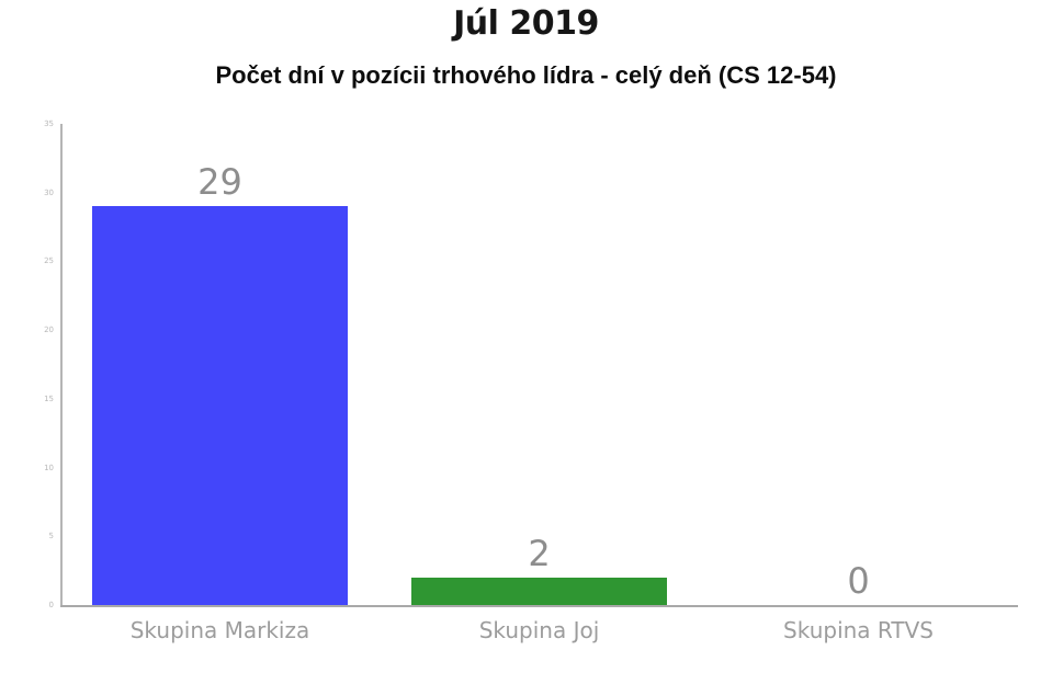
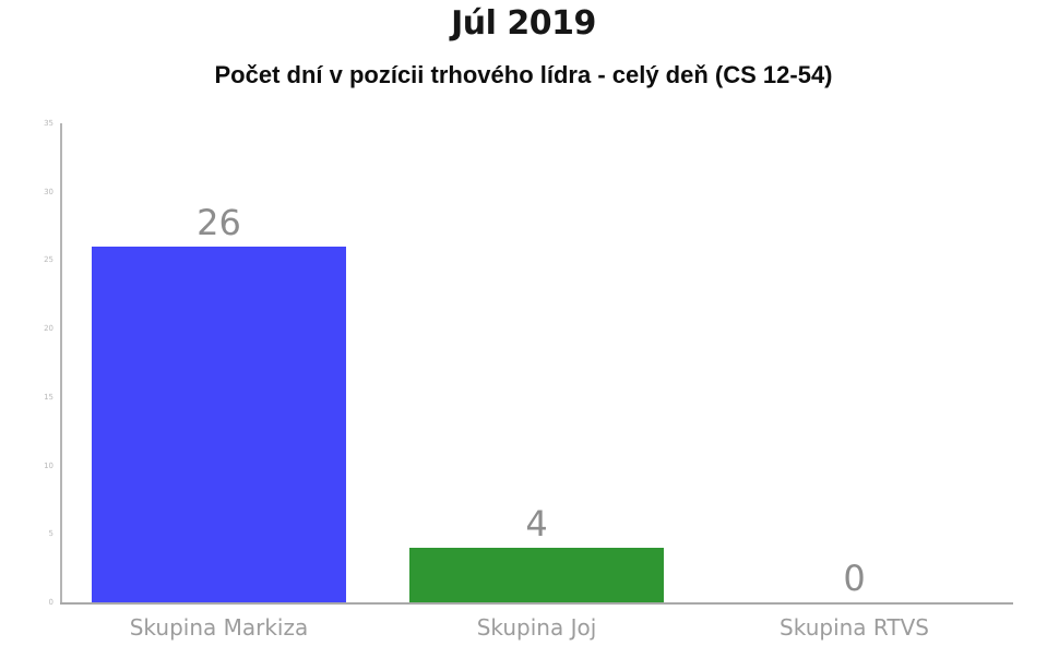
Skupina Markiza: 29 -> 26
Skupina Joj: 2 -> 4
